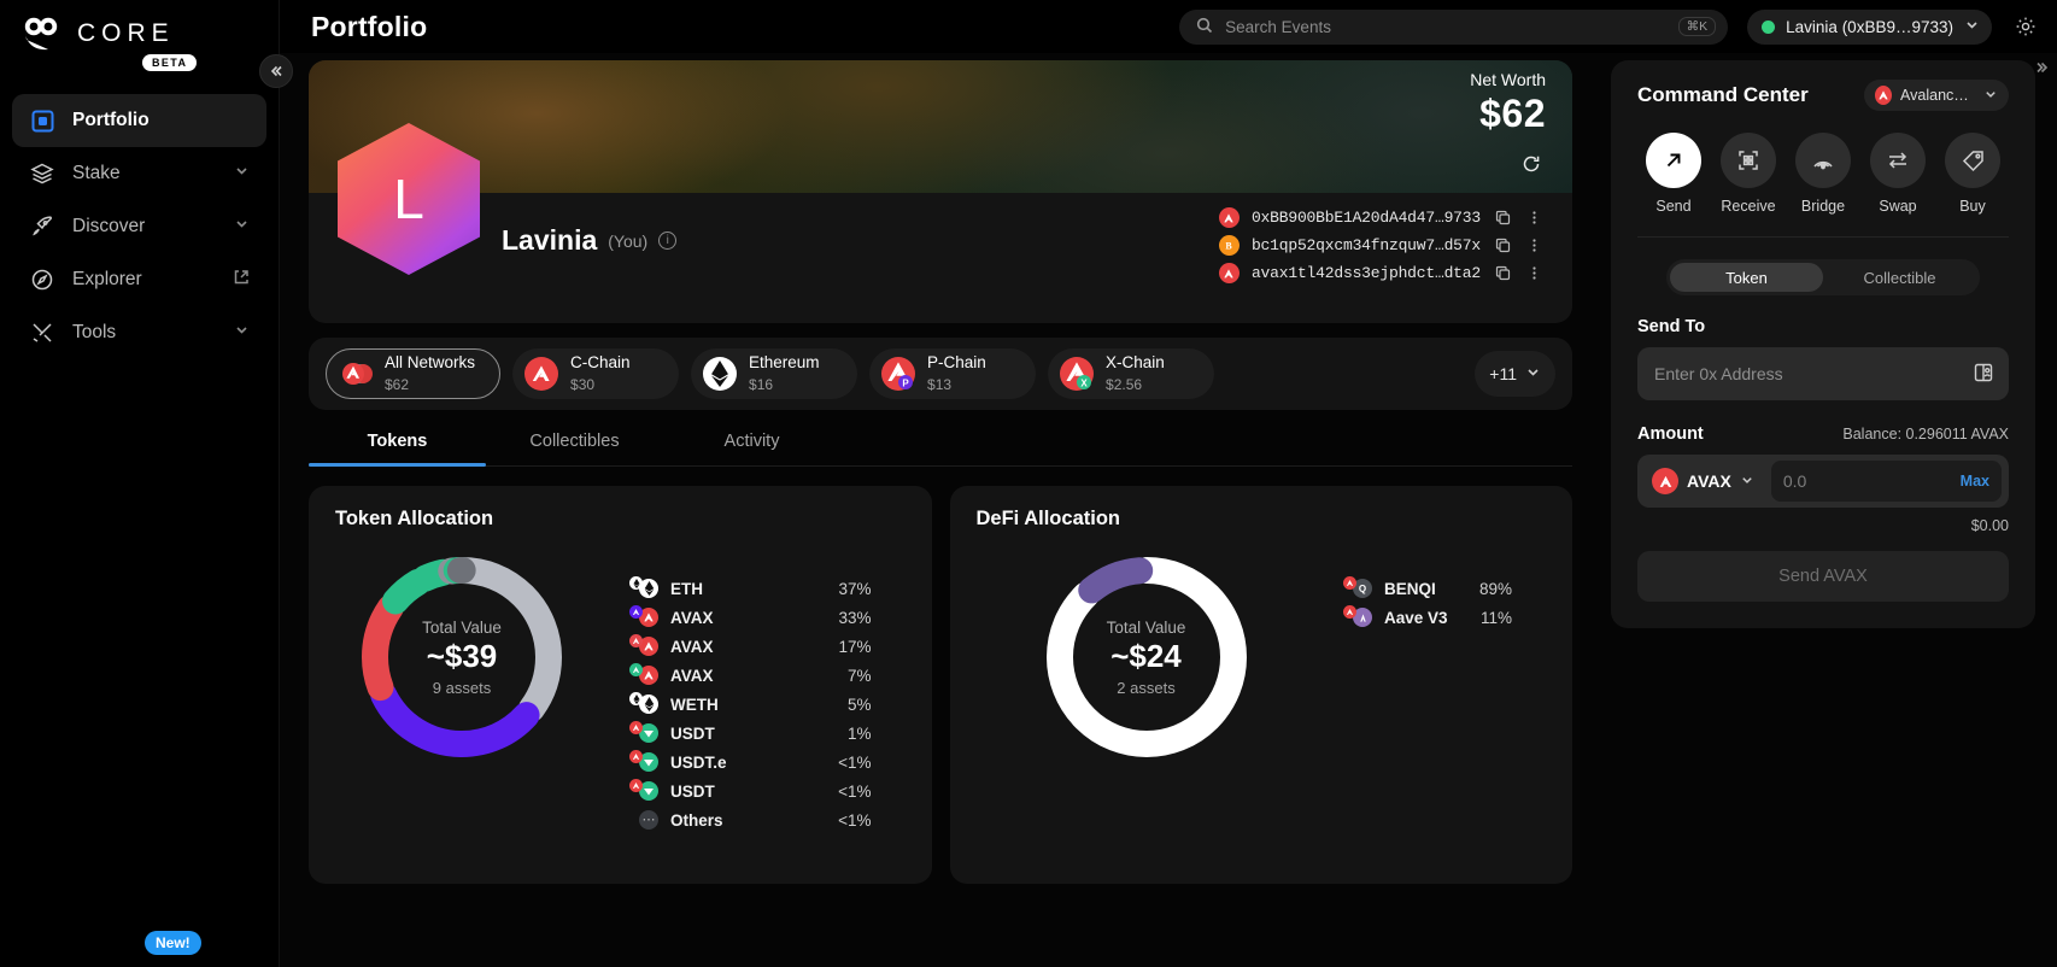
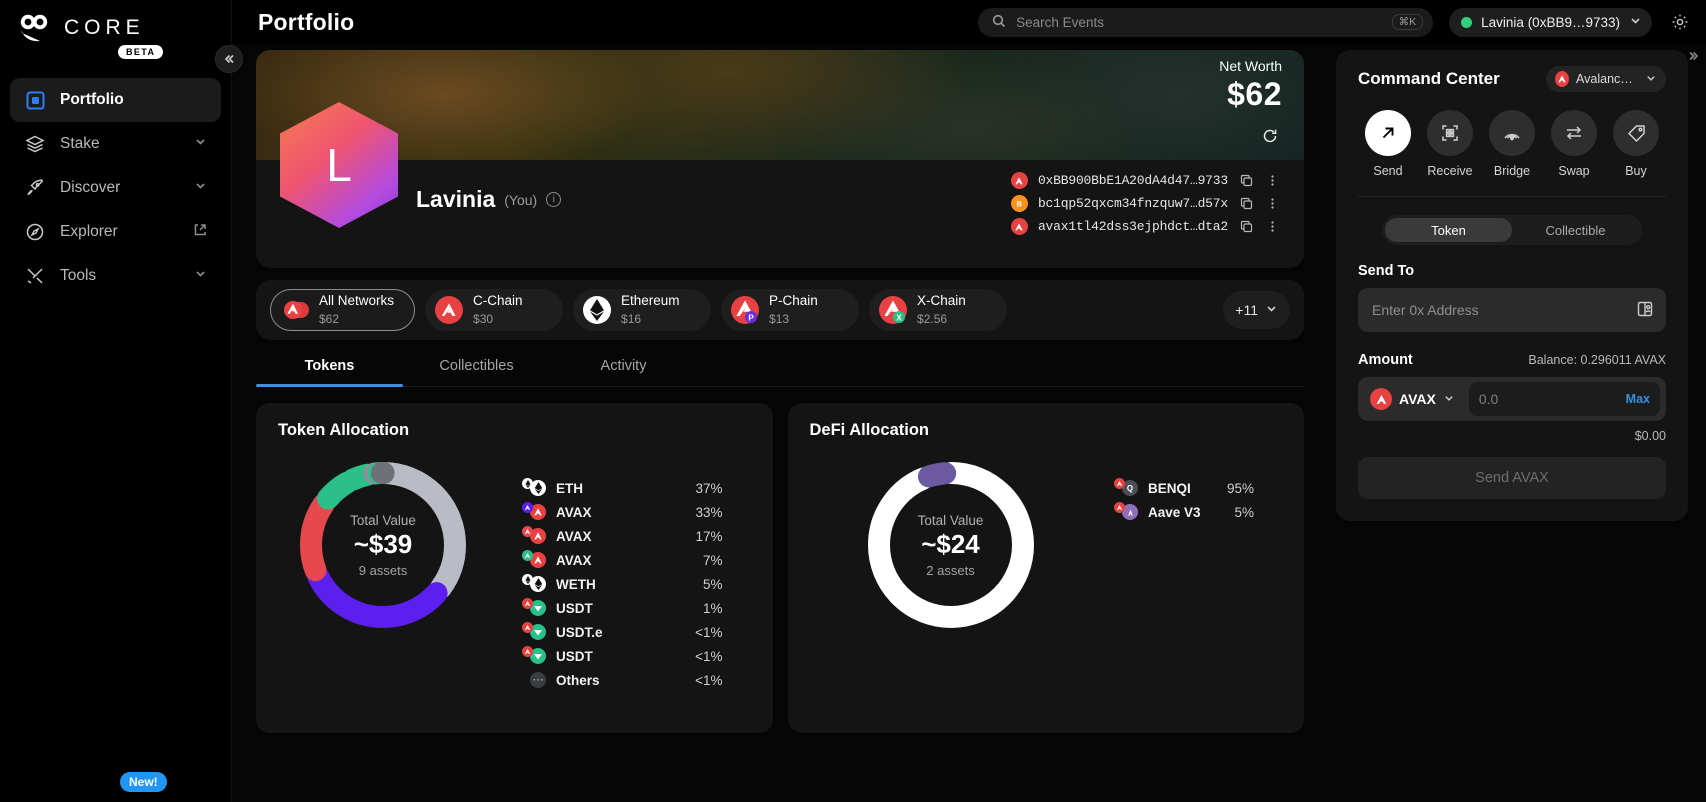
DeFi Allocation/BENQI: 89% -> 95%
DeFi Allocation/Aave V3: 11% -> 5%
